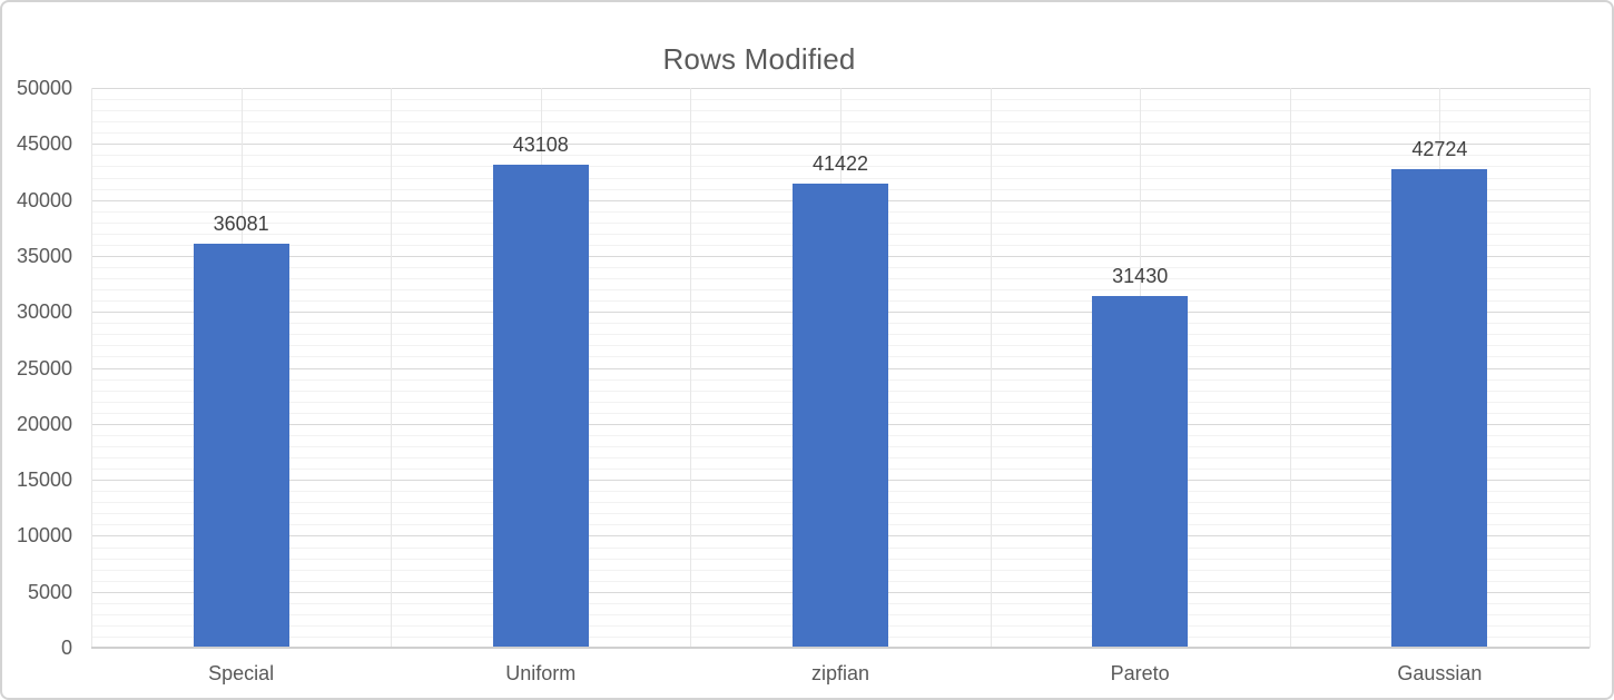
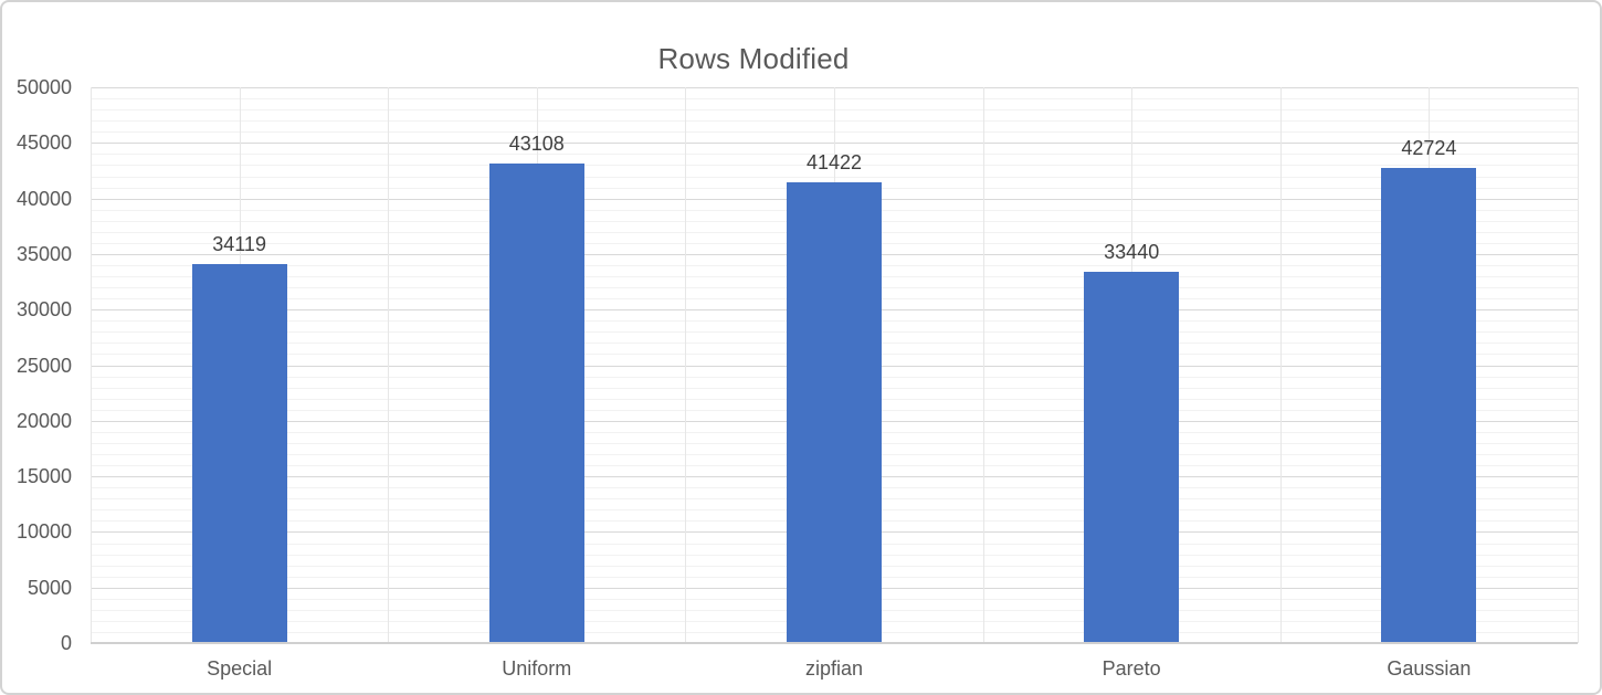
Special: 36081 -> 34119
Pareto: 31430 -> 33440
